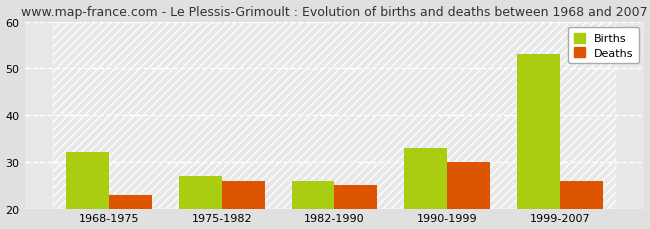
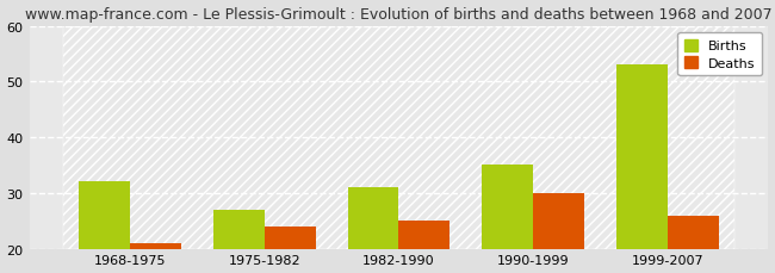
Deaths/1968-1975: 23 -> 21
Deaths/1975-1982: 26 -> 24
Births/1982-1990: 26 -> 31
Births/1990-1999: 33 -> 35
